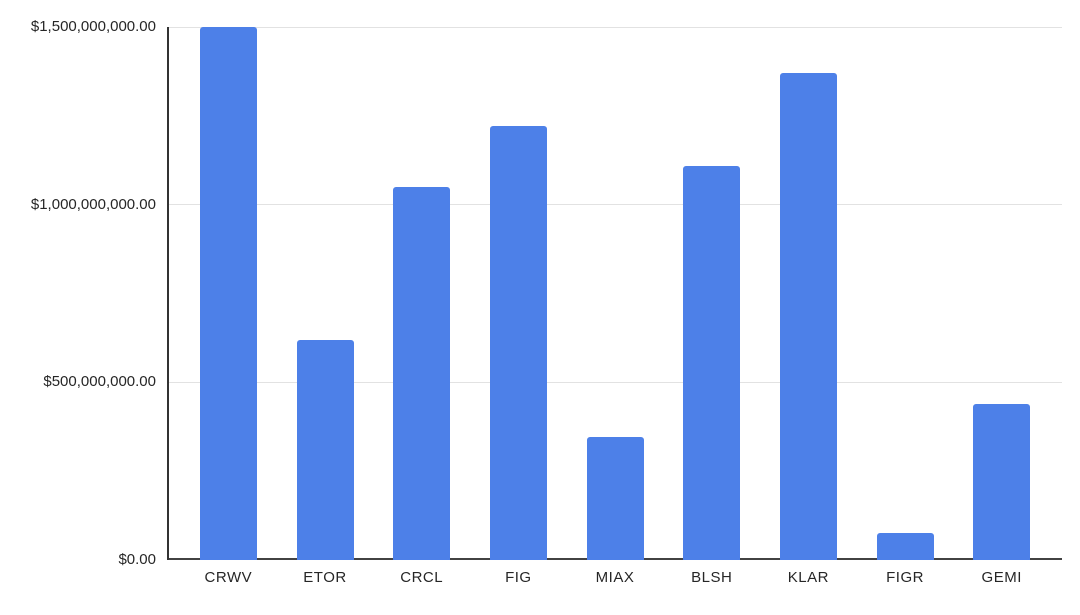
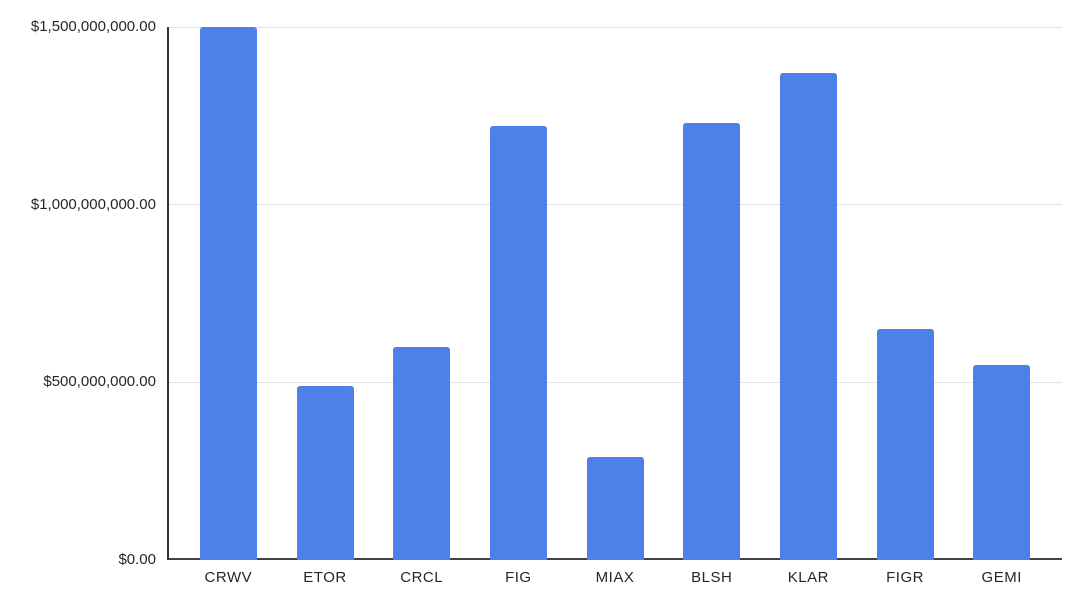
ETOR: $620000000 -> $490000000
CRCL: $1050000000 -> $600000000
MIAX: $340000000 -> $290000000
BLSH: $1110000000 -> $1230000000
FIGR: $80000000 -> $650000000
GEMI: $440000000 -> $550000000
